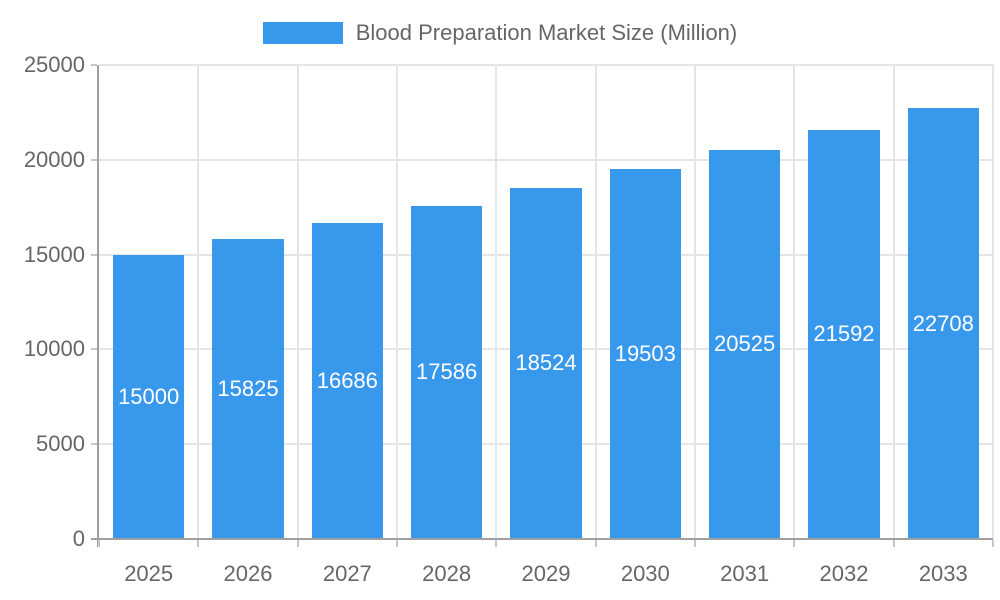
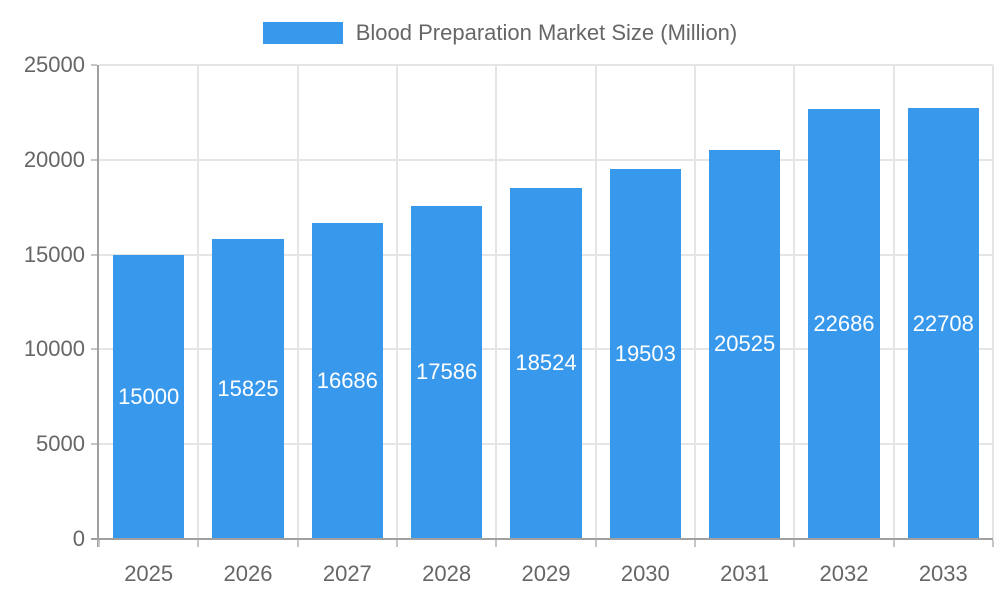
2032: 21592 -> 22686
